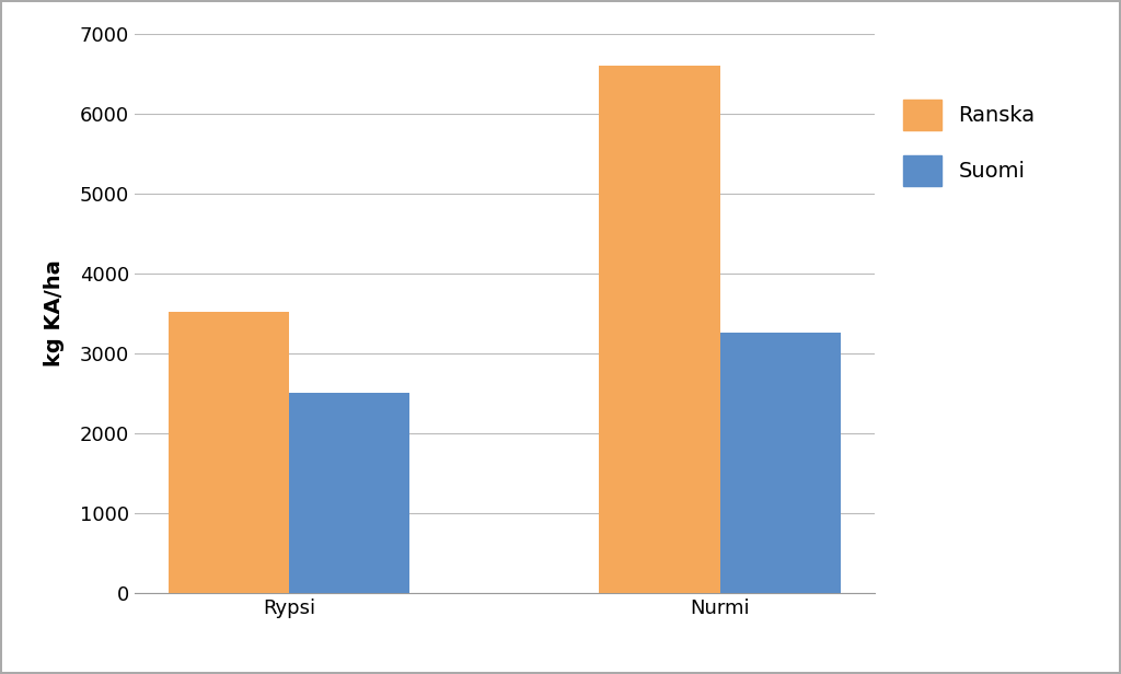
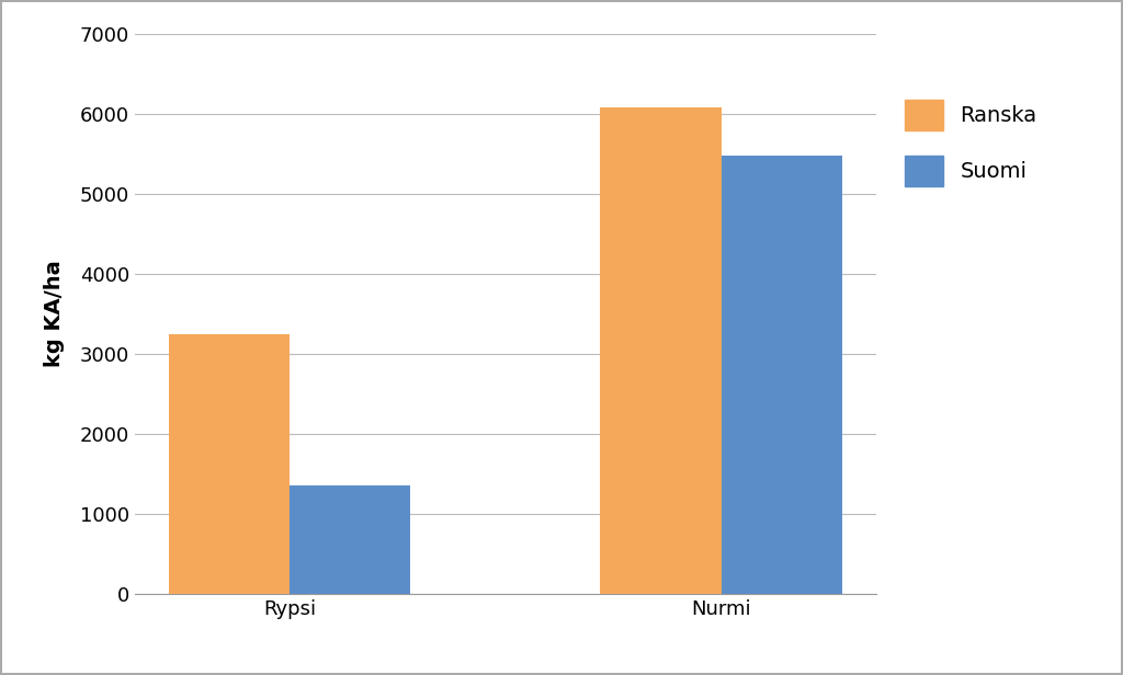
Ranska/Rypsi: 3520 -> 3250
Suomi/Rypsi: 2500 -> 1350
Ranska/Nurmi: 6600 -> 6080
Suomi/Nurmi: 3260 -> 5480
